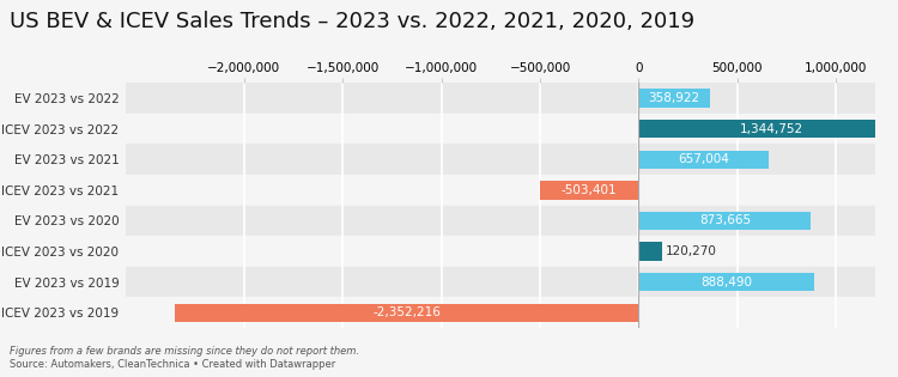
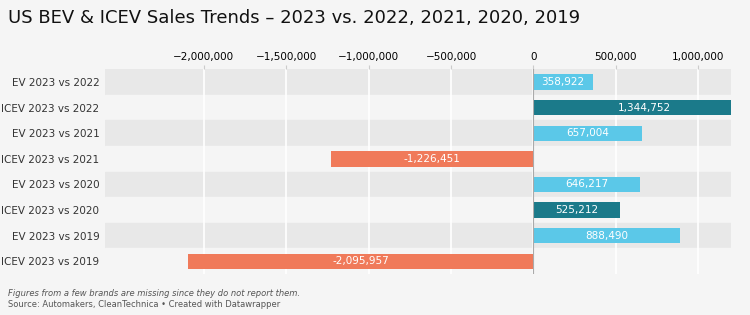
ICEV 2023 vs 2021: -503,401 -> -1,226,451
EV 2023 vs 2020: 873,665 -> 646,217
ICEV 2023 vs 2020: 120,270 -> 525,212
ICEV 2023 vs 2019: -2,352,216 -> -2,095,957
